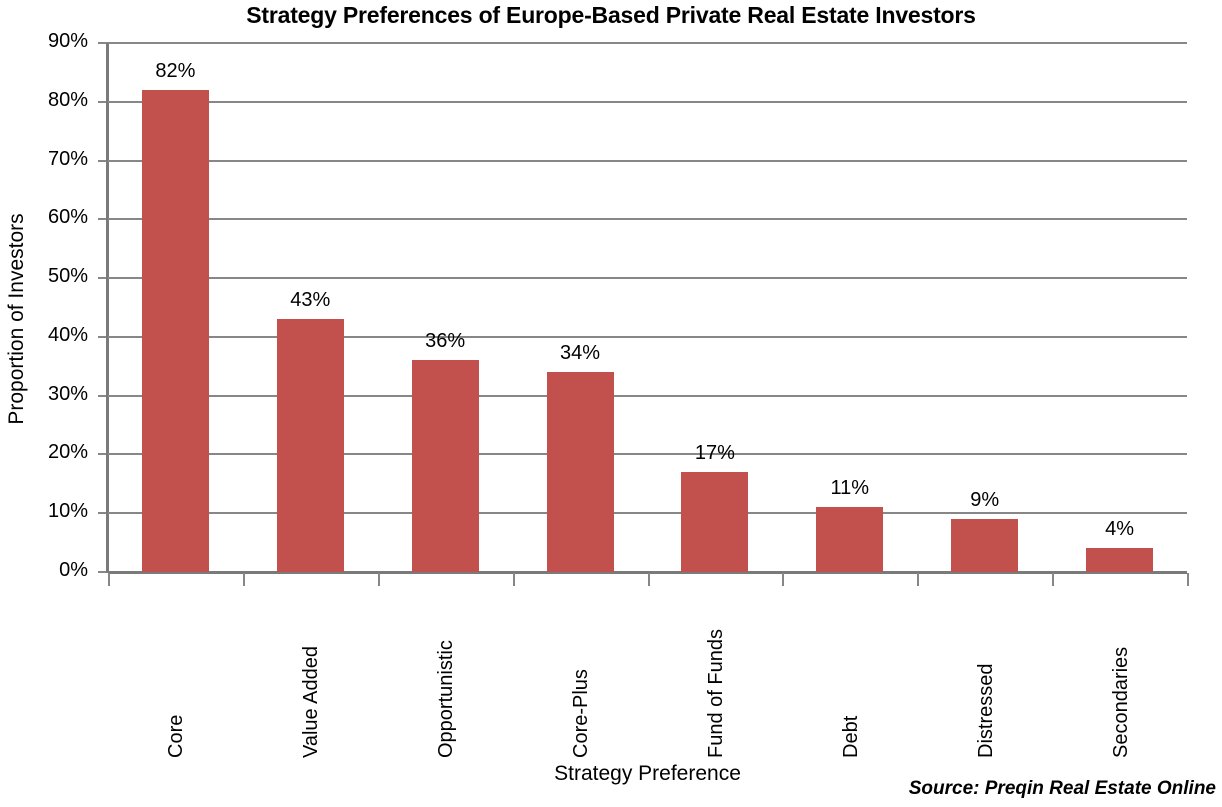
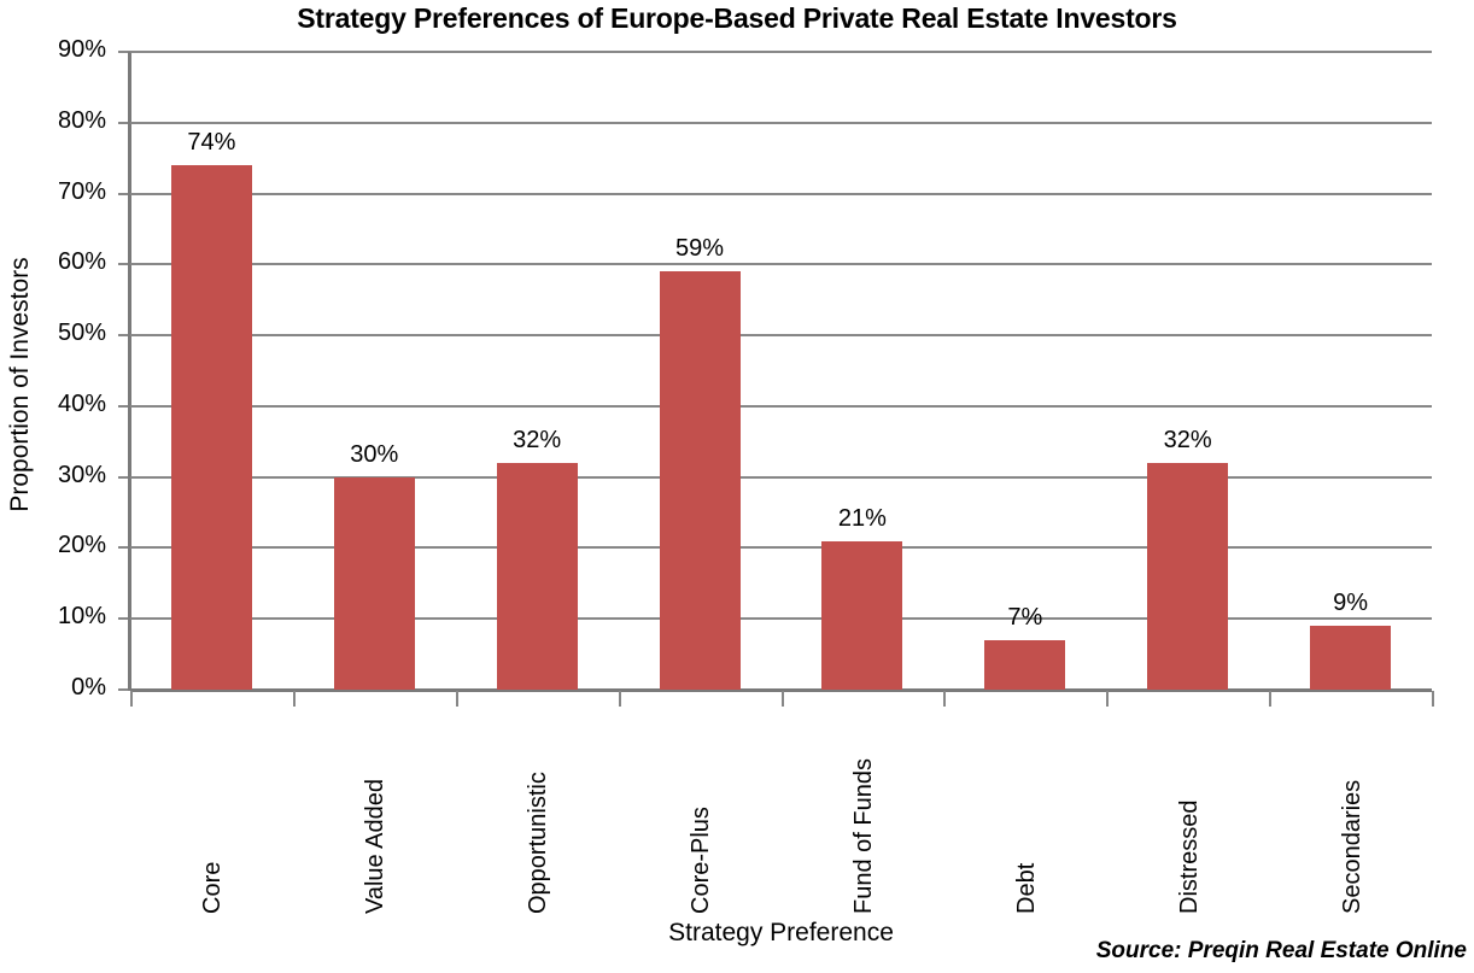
Core: 82% -> 74%
Value Added: 43% -> 30%
Opportunistic: 36% -> 32%
Core-Plus: 34% -> 59%
Fund of Funds: 17% -> 21%
Debt: 11% -> 7%
Distressed: 9% -> 32%
Secondaries: 4% -> 9%
